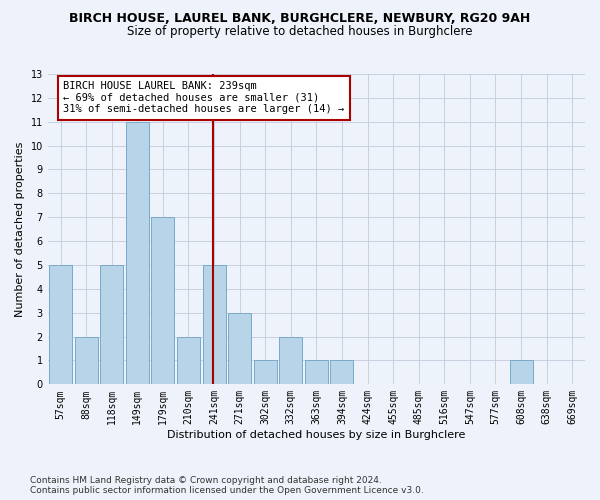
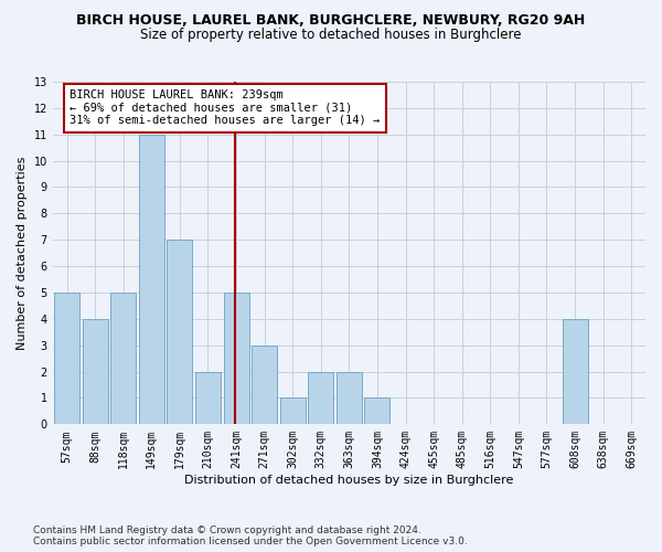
88sqm: 2 -> 4
363sqm: 1 -> 2
608sqm: 1 -> 4
